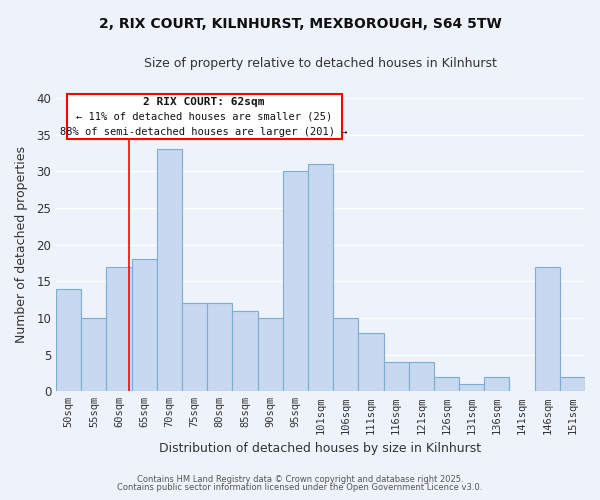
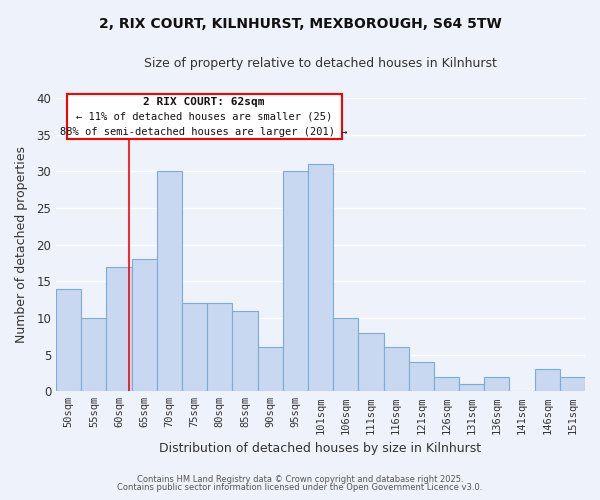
70sqm: 33 -> 30
90sqm: 10 -> 6
116sqm: 4 -> 6
146sqm: 17 -> 3
